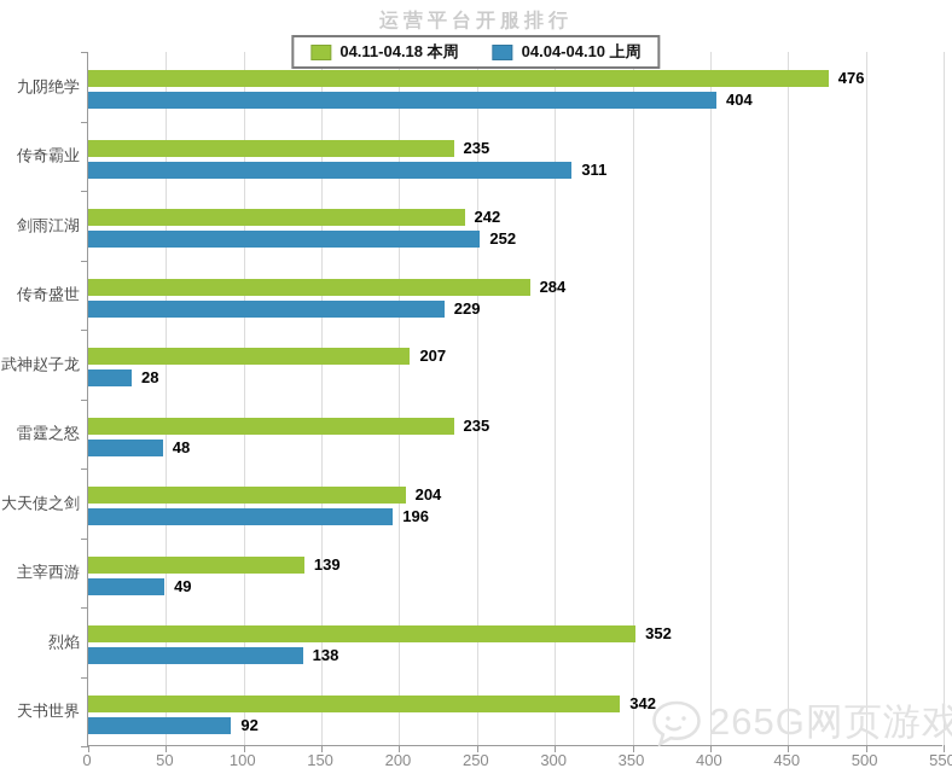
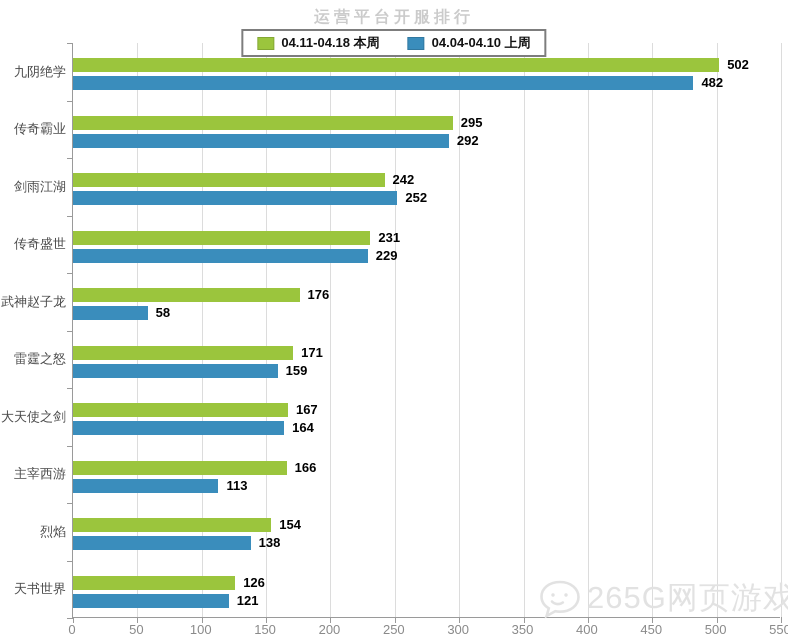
04.11-04.18 本周/九阴绝学: 476 -> 502
04.04-04.10 上周/九阴绝学: 404 -> 482
04.11-04.18 本周/传奇霸业: 235 -> 295
04.04-04.10 上周/传奇霸业: 311 -> 292
04.11-04.18 本周/传奇盛世: 284 -> 231
04.11-04.18 本周/武神赵子龙: 207 -> 176
04.04-04.10 上周/武神赵子龙: 28 -> 58
04.11-04.18 本周/雷霆之怒: 235 -> 171
04.04-04.10 上周/雷霆之怒: 48 -> 159
04.11-04.18 本周/大天使之剑: 204 -> 167
04.04-04.10 上周/大天使之剑: 196 -> 164
04.11-04.18 本周/主宰西游: 139 -> 166
04.04-04.10 上周/主宰西游: 49 -> 113
04.11-04.18 本周/烈焰: 352 -> 154
04.11-04.18 本周/天书世界: 342 -> 126
04.04-04.10 上周/天书世界: 92 -> 121
